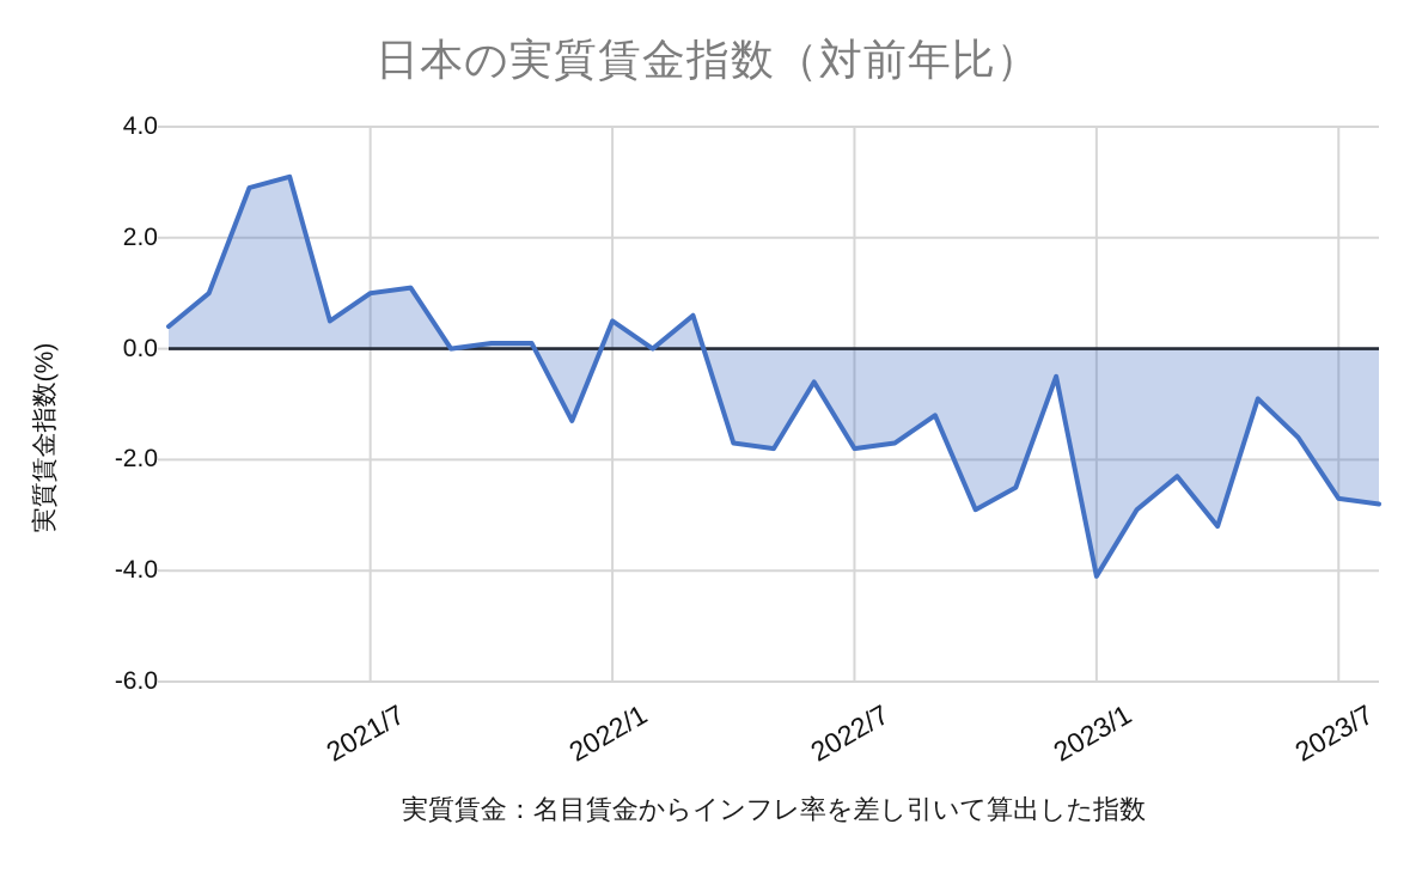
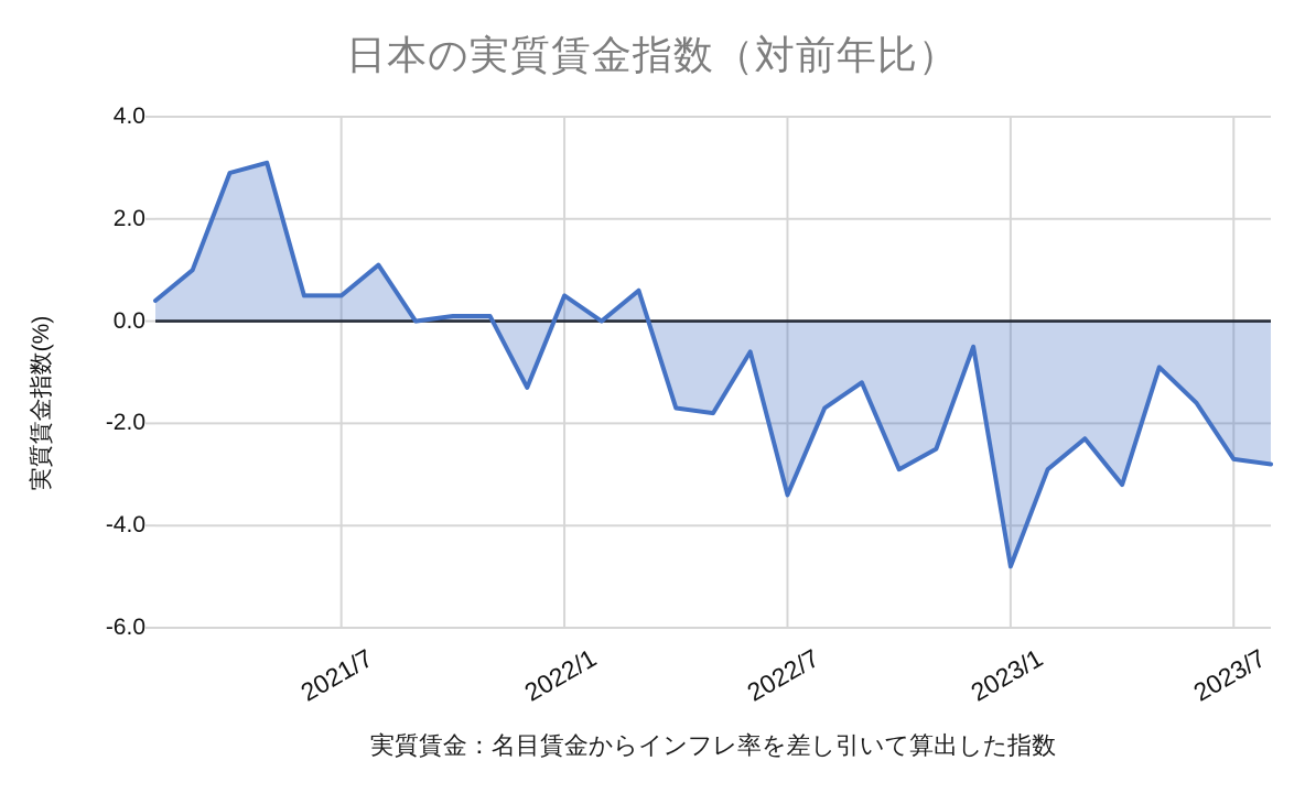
2021/7: 1.0 -> 0.5
2022/7: -1.8 -> -3.4
2023/1: -4.1 -> -4.8
